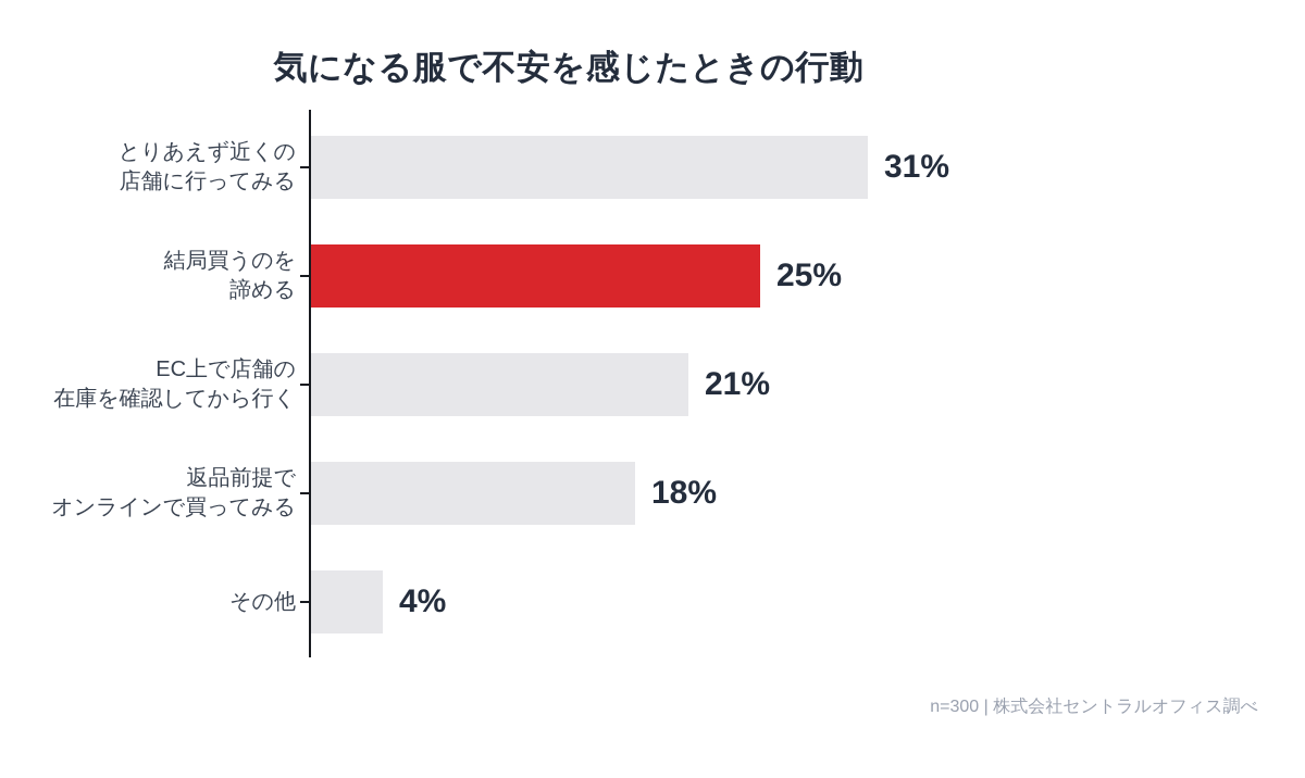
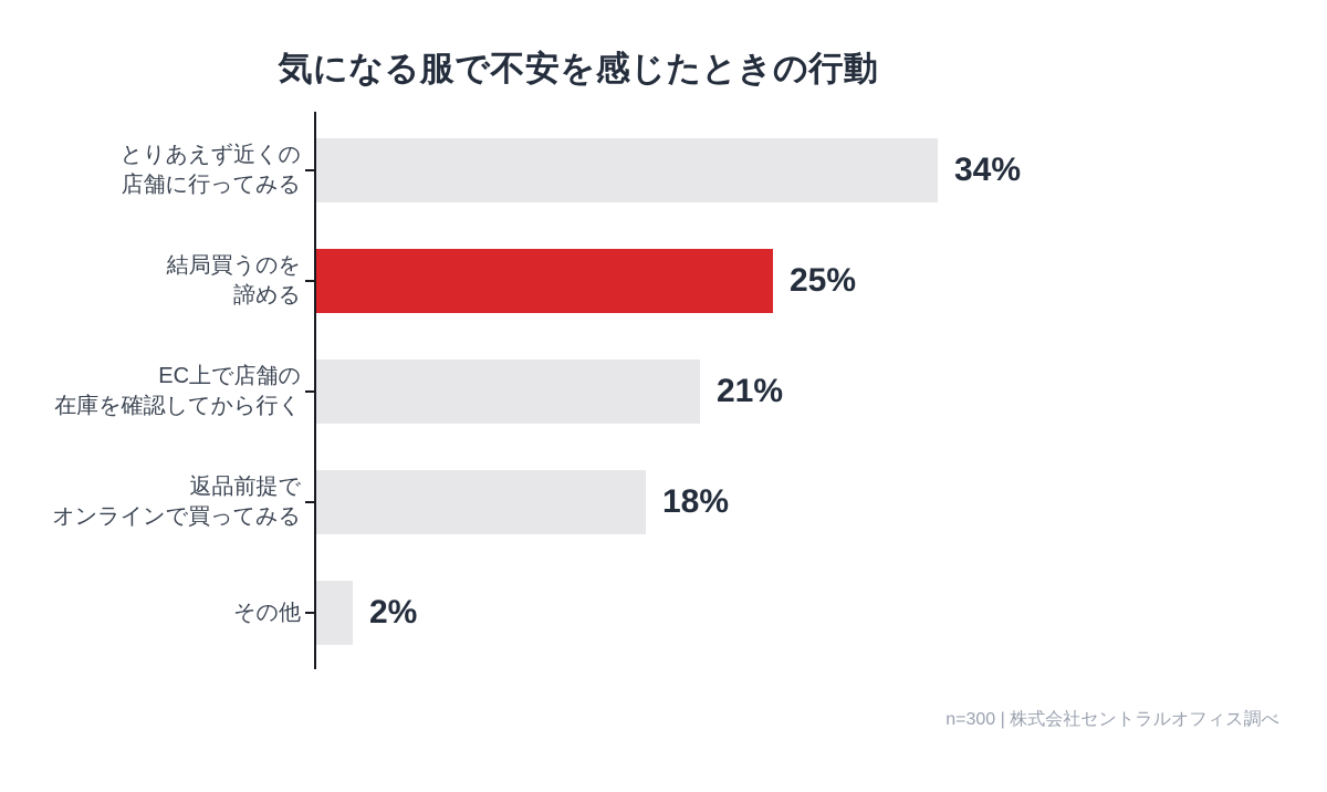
とりあえず近くの店舗に行ってみる: 31% -> 34%
その他: 4% -> 2%
